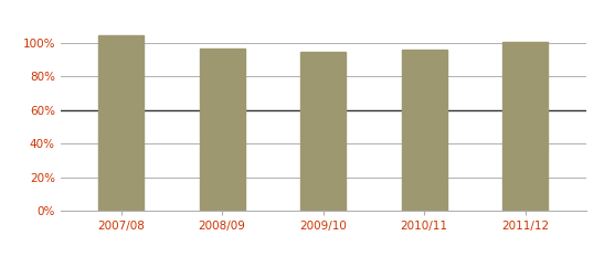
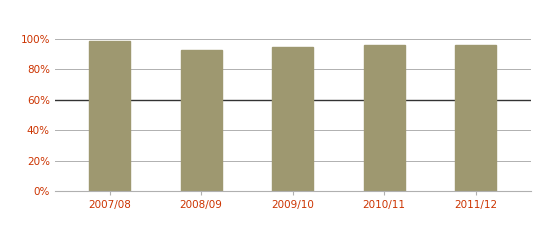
2007/08: 105% -> 99%
2008/09: 97% -> 93%
2011/12: 101% -> 96%
